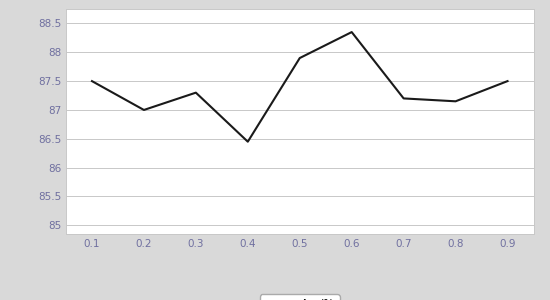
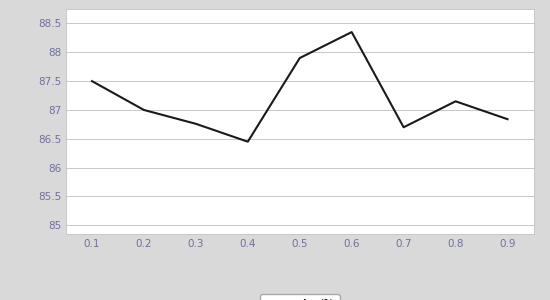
0.3: 87.30 -> 86.76
0.7: 87.20 -> 86.70
0.9: 87.50 -> 86.84
